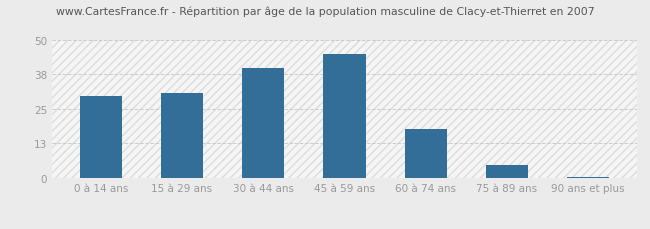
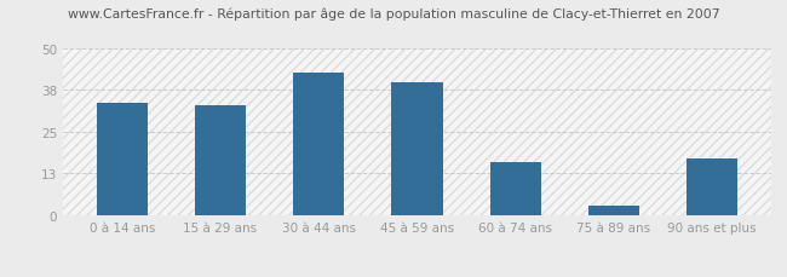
0 à 14 ans: 30.0 -> 34.0
15 à 29 ans: 31.0 -> 33.0
30 à 44 ans: 40.0 -> 43.0
45 à 59 ans: 45.0 -> 40.0
60 à 74 ans: 18.0 -> 16.0
75 à 89 ans: 5.0 -> 3.0
90 ans et plus: 0.5 -> 17.0
